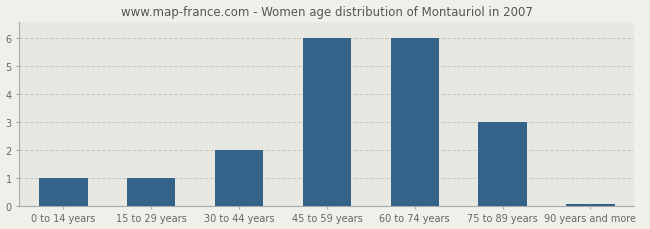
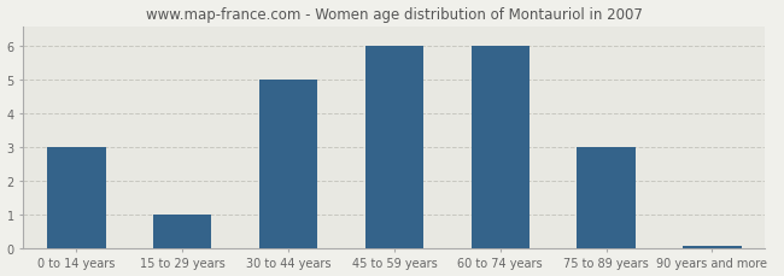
0 to 14 years: 1.00 -> 3.00
30 to 44 years: 2.00 -> 5.00
